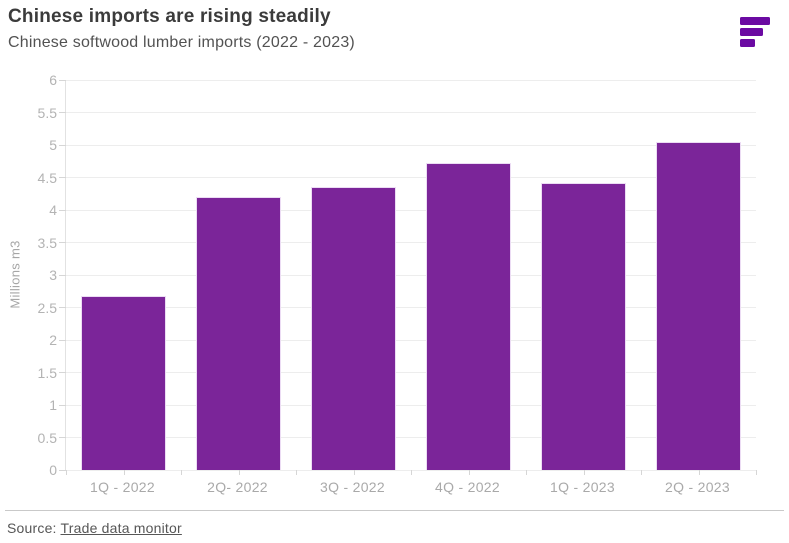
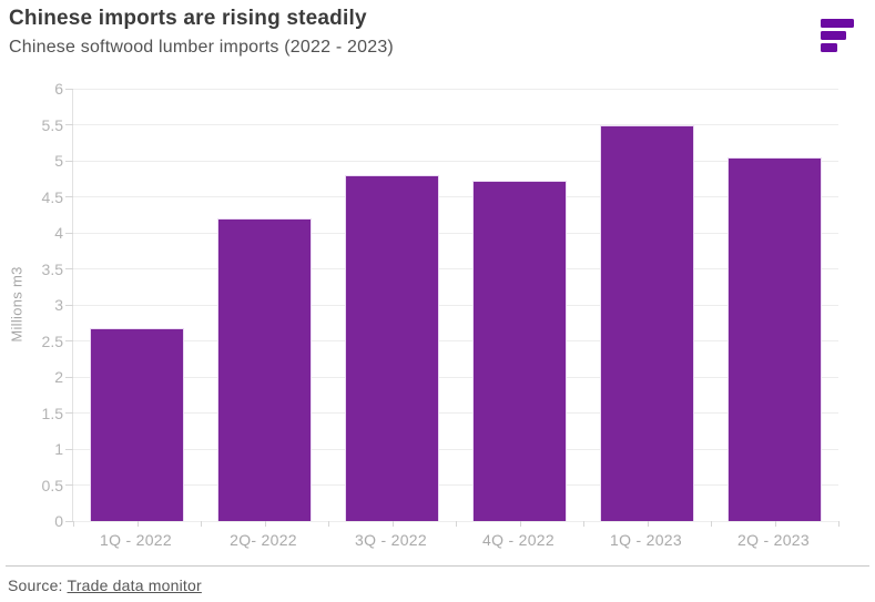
3Q - 2022: 4.3 -> 4.8
1Q - 2023: 4.4 -> 5.5
